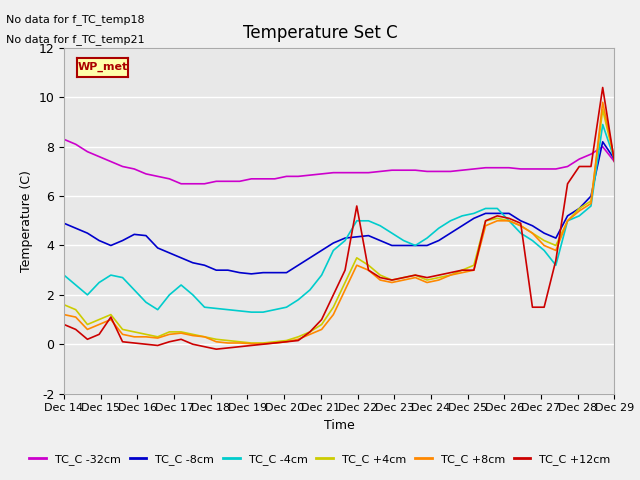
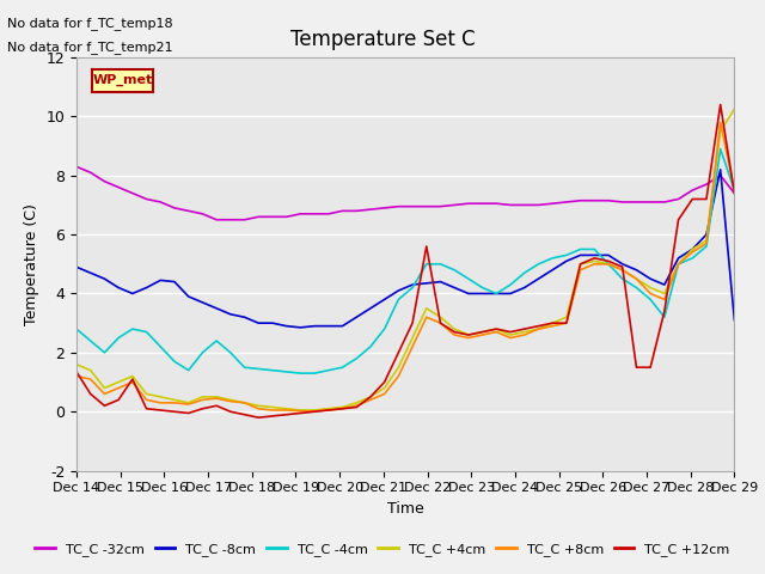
TC_C +12cm/Dec 14: 0.80 -> 1.35
TC_C -8cm/Dec 29: 7.50 -> 3.10
TC_C +4cm/Dec 29: 7.50 -> 10.25
